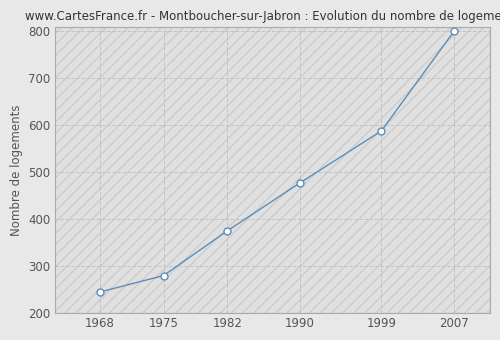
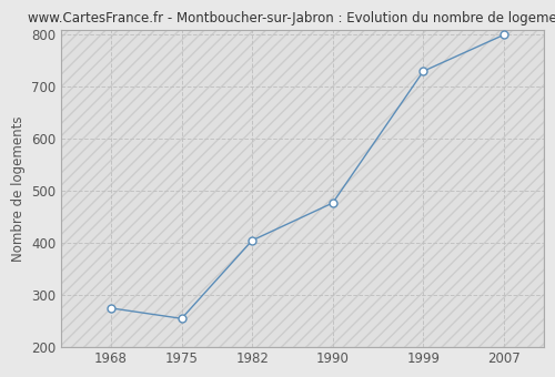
1968: 245 -> 275
1975: 280 -> 255
1982: 375 -> 405
1999: 588 -> 730
